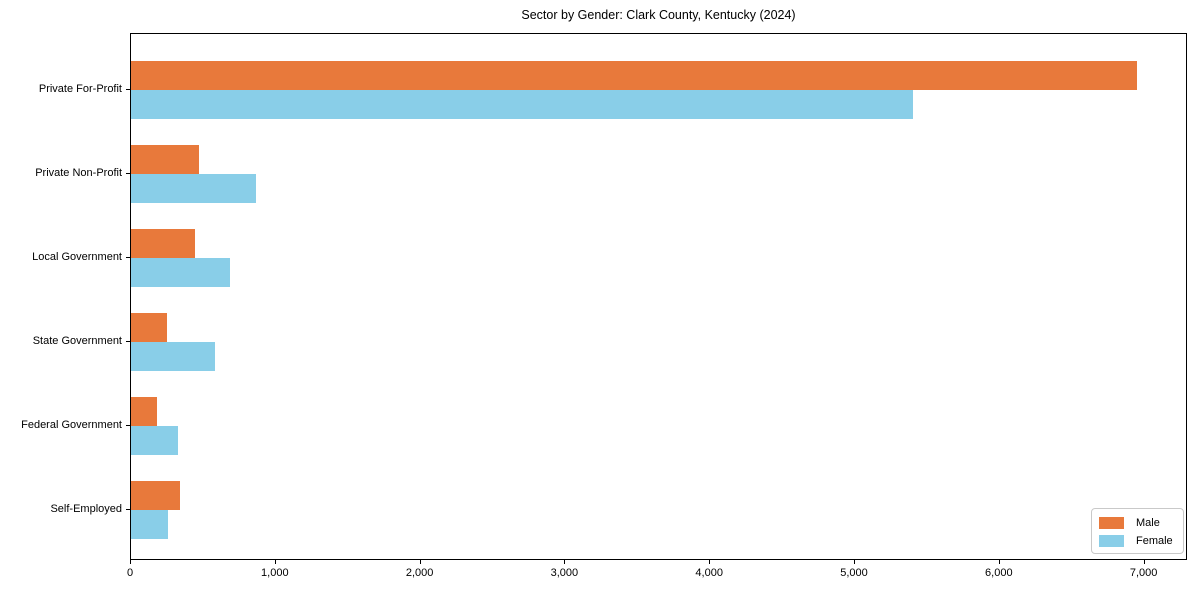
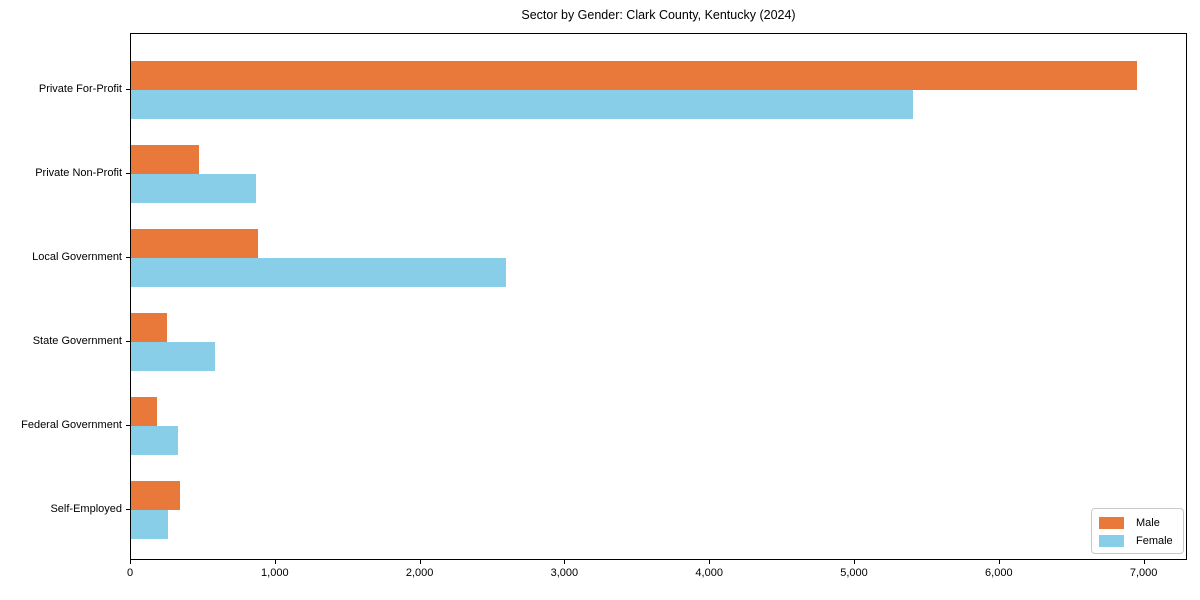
Male/Local Government: 440 -> 880
Female/Local Government: 680 -> 2590
